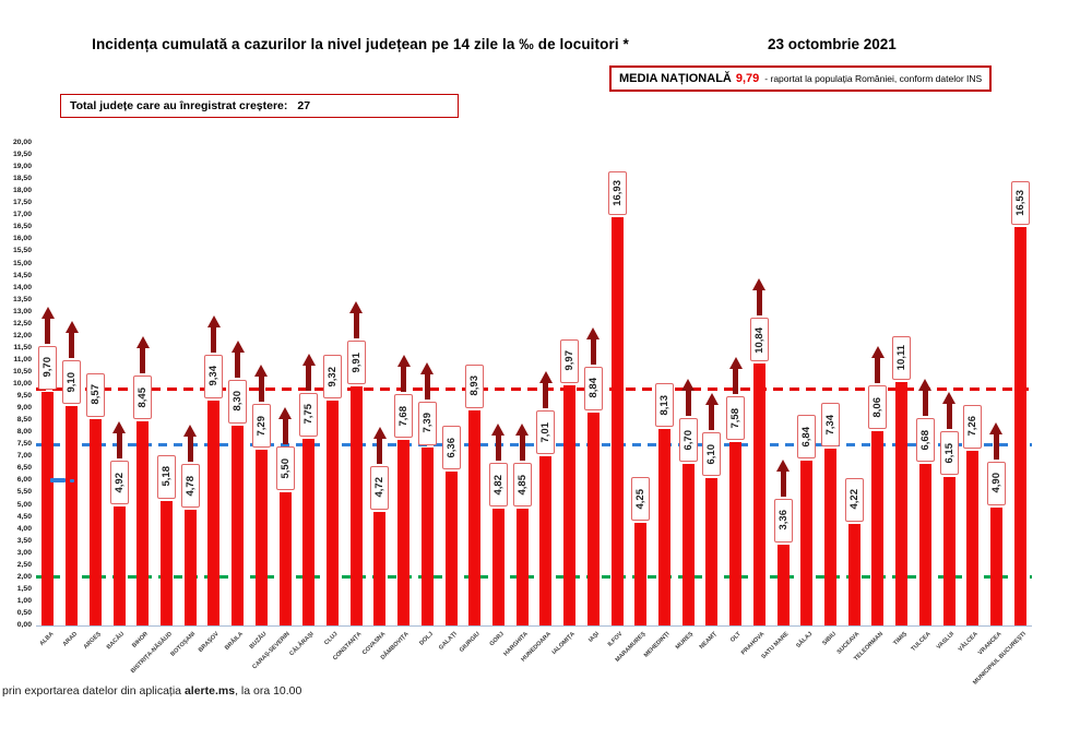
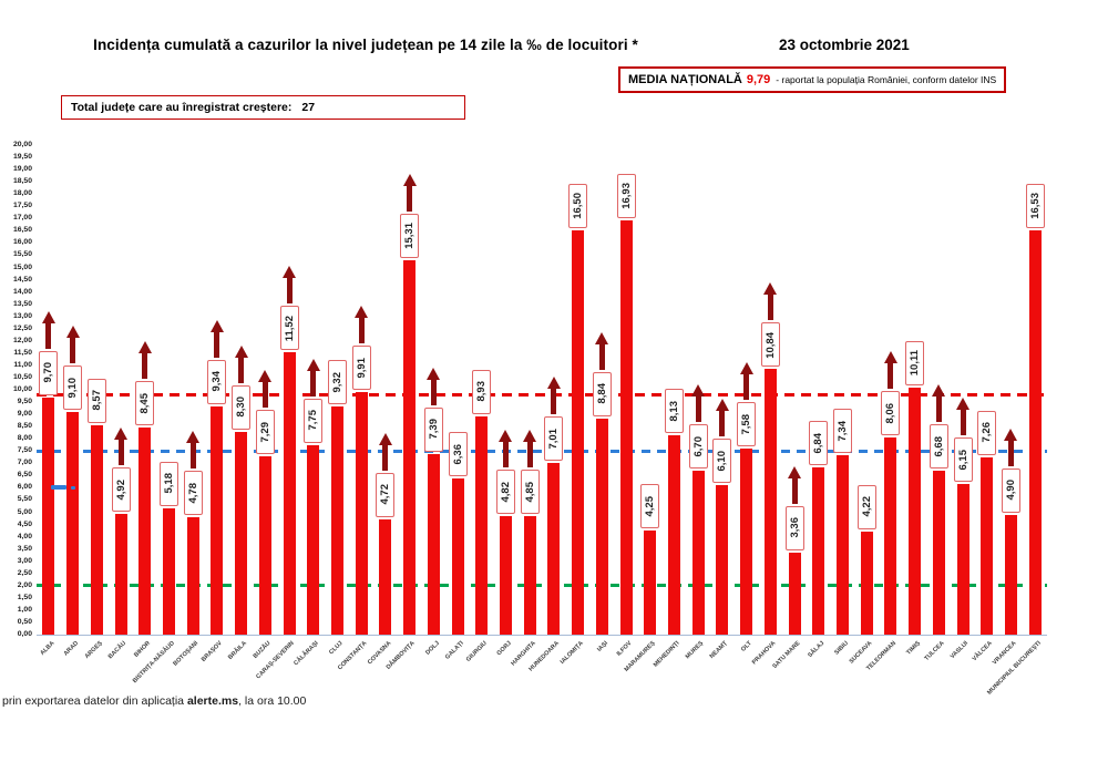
CARAȘ-SEVERIN: 5,50 -> 11,52
DÂMBOVIȚA: 7,68 -> 15,31
IALOMIȚA: 9,97 -> 16,50
